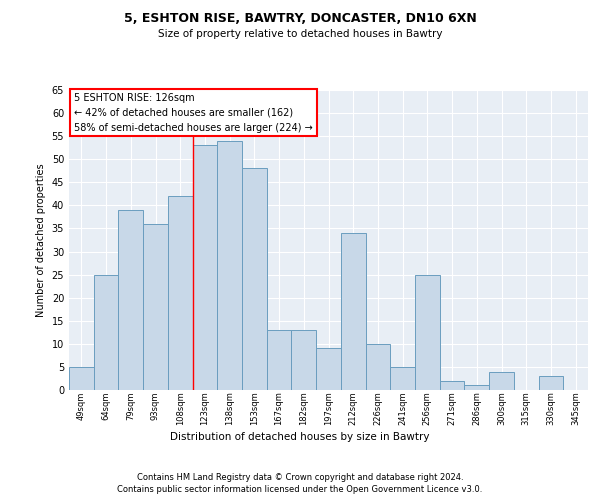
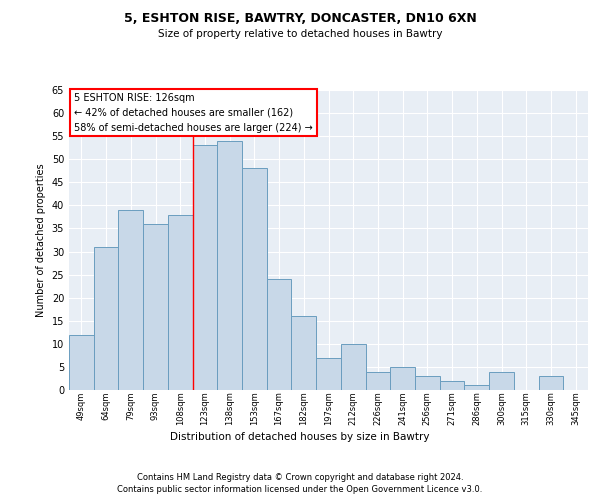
49sqm: 5 -> 12
64sqm: 25 -> 31
108sqm: 42 -> 38
167sqm: 13 -> 24
182sqm: 13 -> 16
197sqm: 9 -> 7
212sqm: 34 -> 10
226sqm: 10 -> 4
256sqm: 25 -> 3
